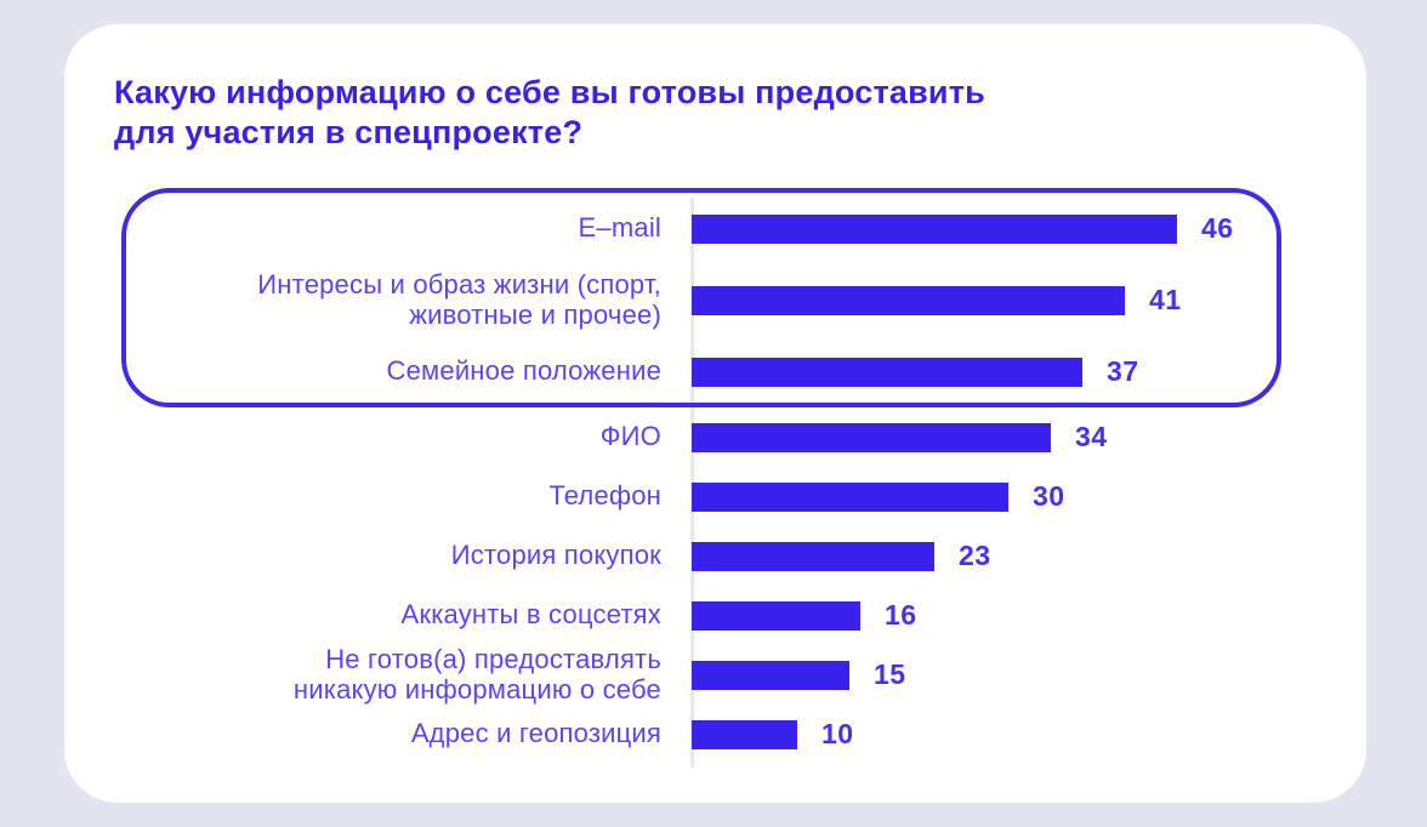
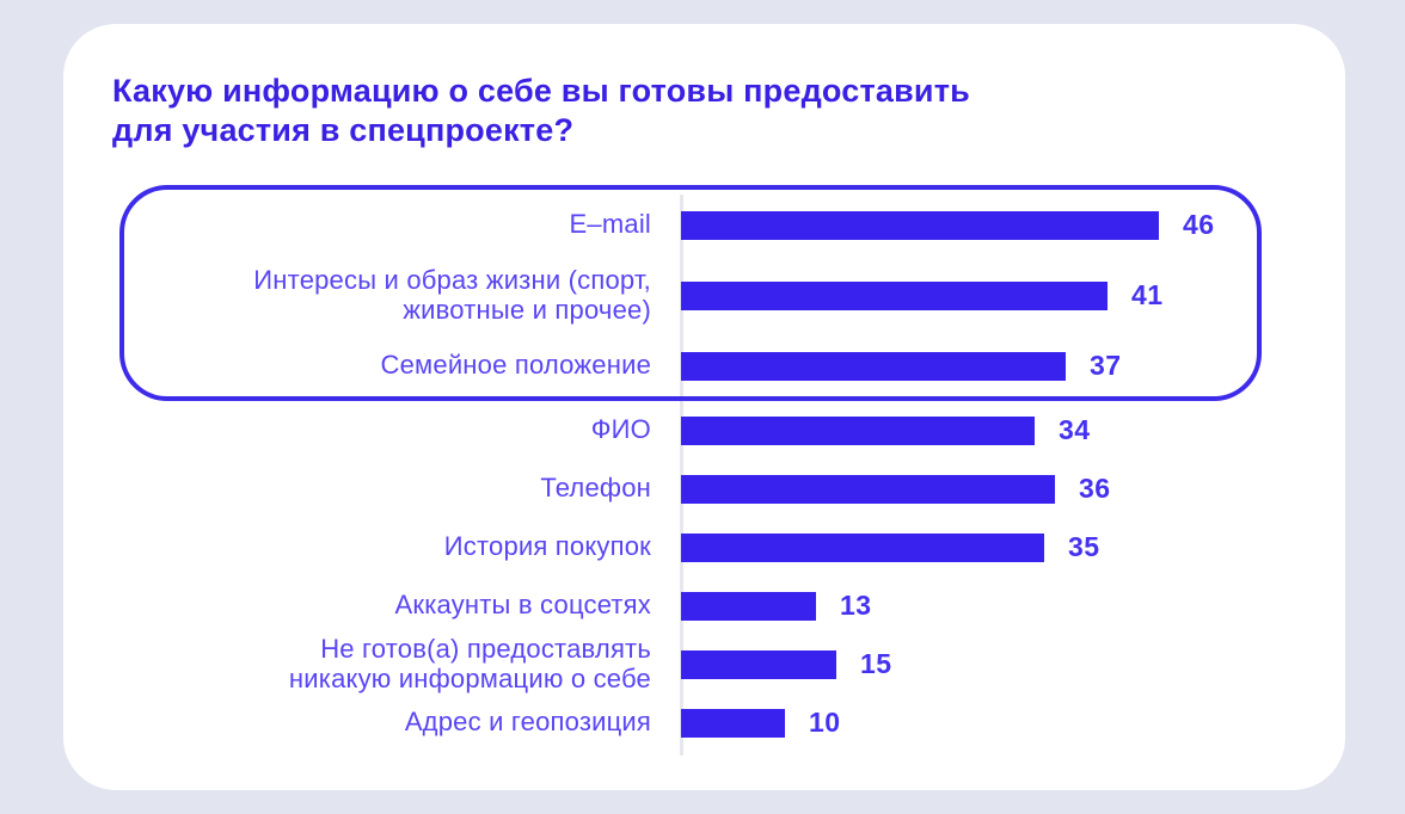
Телефон: 30 -> 36
История покупок: 23 -> 35
Аккаунты в соцсетях: 16 -> 13
